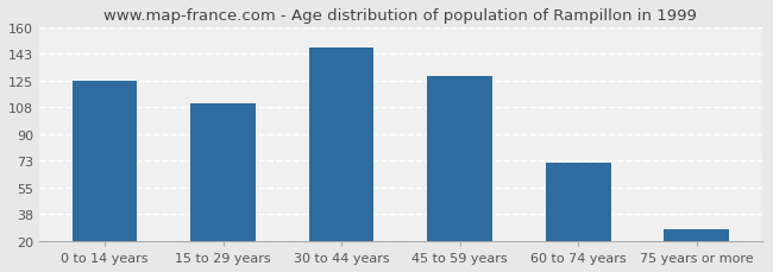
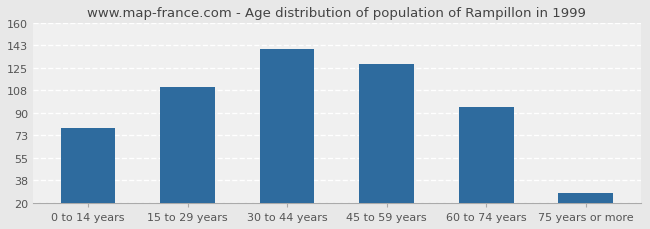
0 to 14 years: 125 -> 78
30 to 44 years: 147 -> 140
60 to 74 years: 71 -> 95
